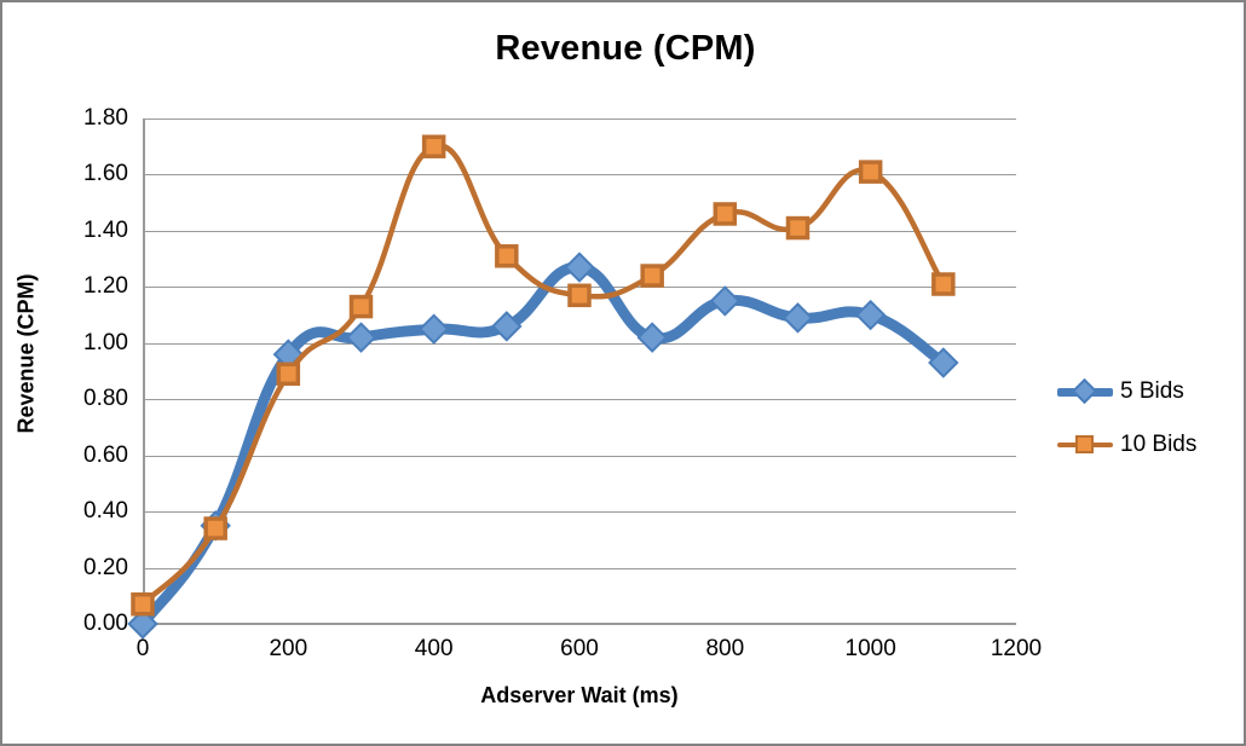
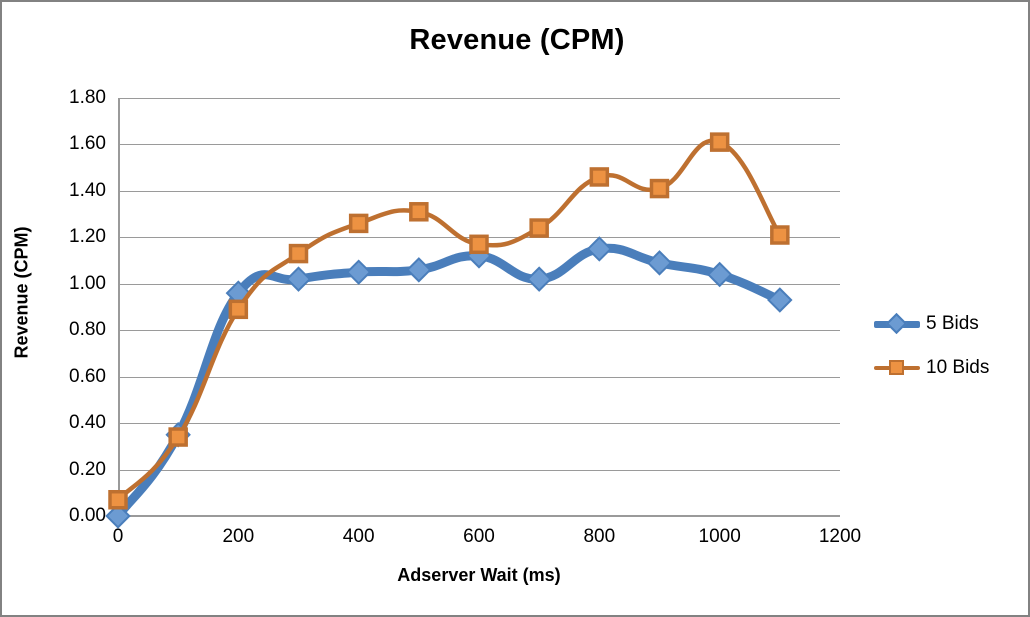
10 Bids/400: 1.70 -> 1.26
5 Bids/600: 1.27 -> 1.12
5 Bids/1000: 1.10 -> 1.04
